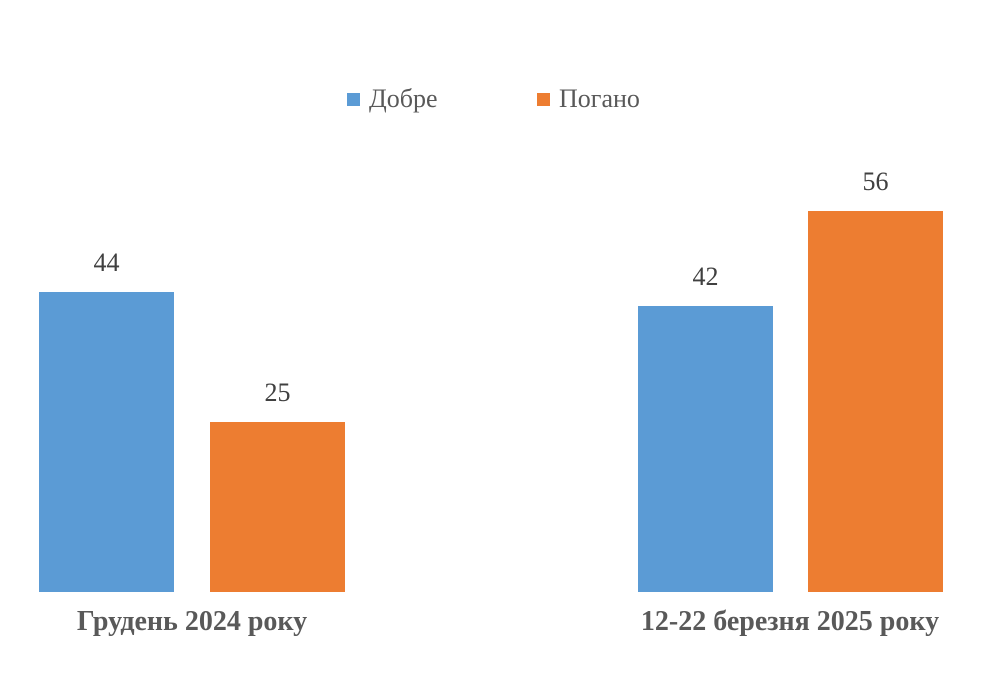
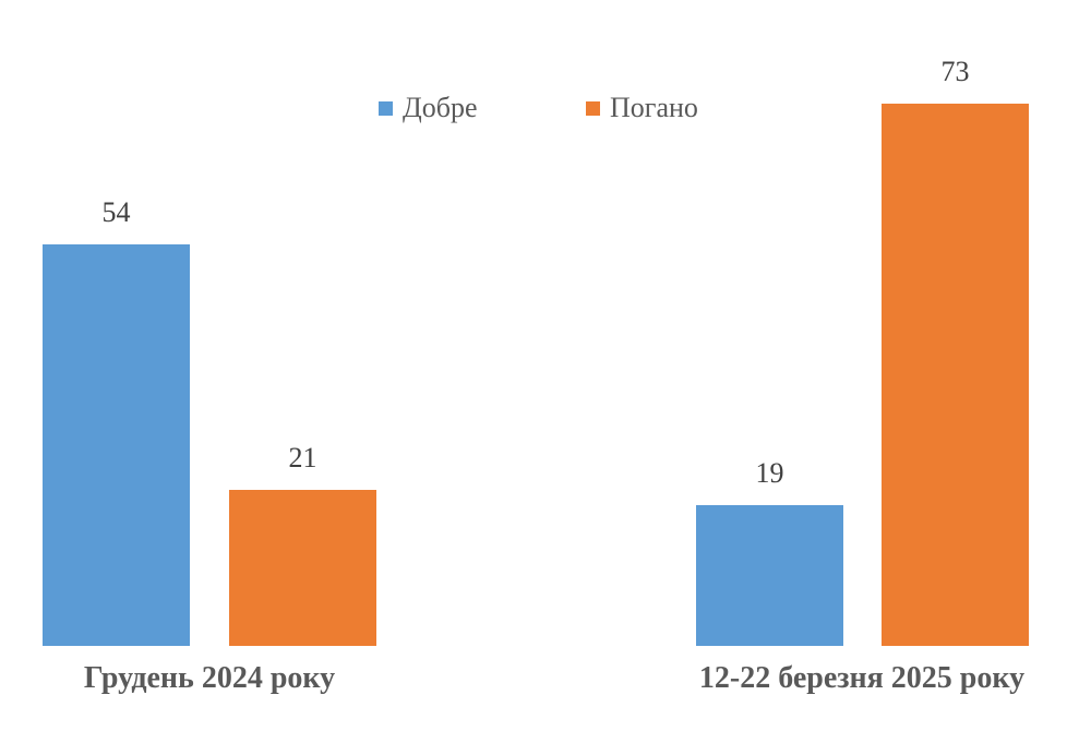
Добре/Грудень 2024 року: 44 -> 54
Погано/Грудень 2024 року: 25 -> 21
Добре/12-22 березня 2025 року: 42 -> 19
Погано/12-22 березня 2025 року: 56 -> 73
